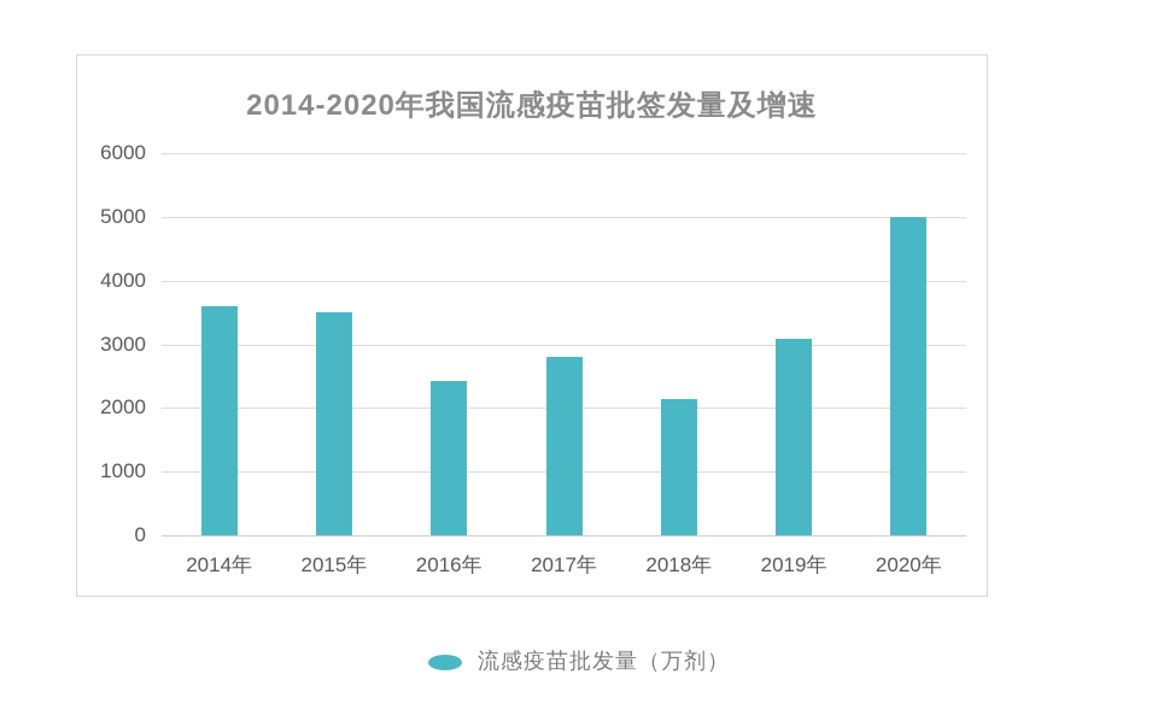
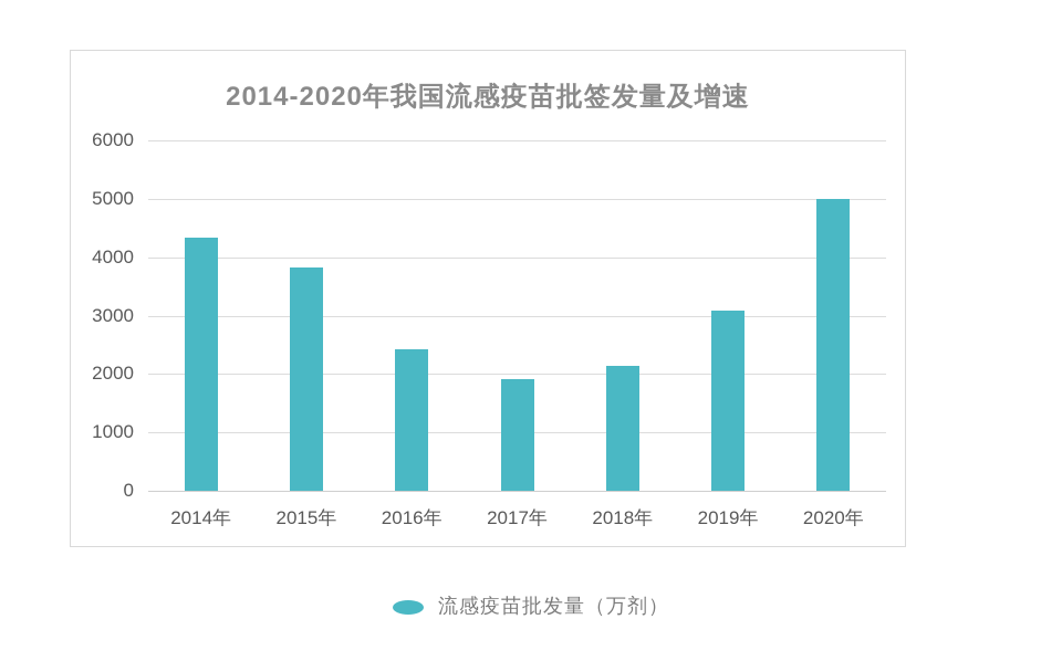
2014年: 3600 -> 4300
2015年: 3500 -> 3800
2017年: 2800 -> 1900
